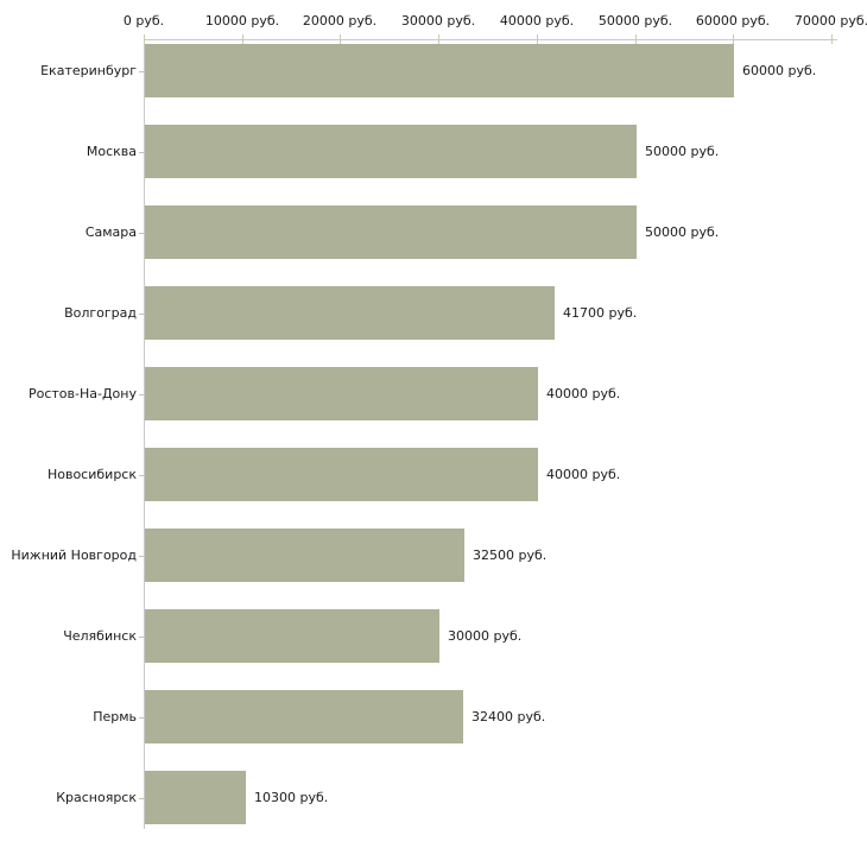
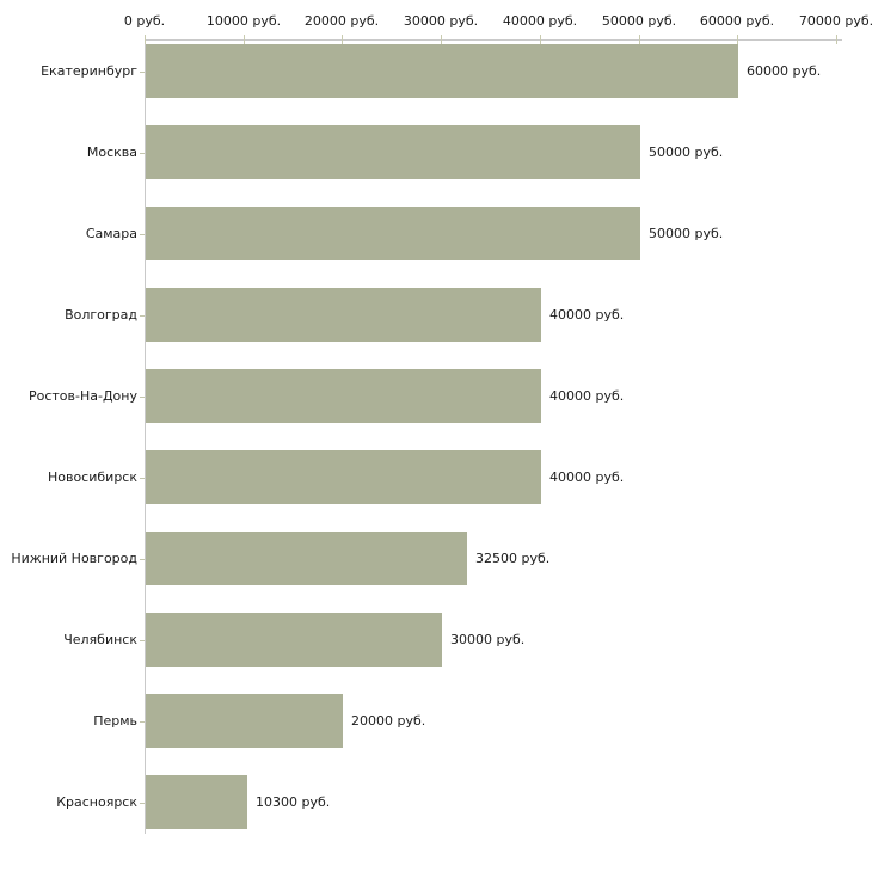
Волгоград: 41700 -> 40000
Пермь: 32400 -> 20000
